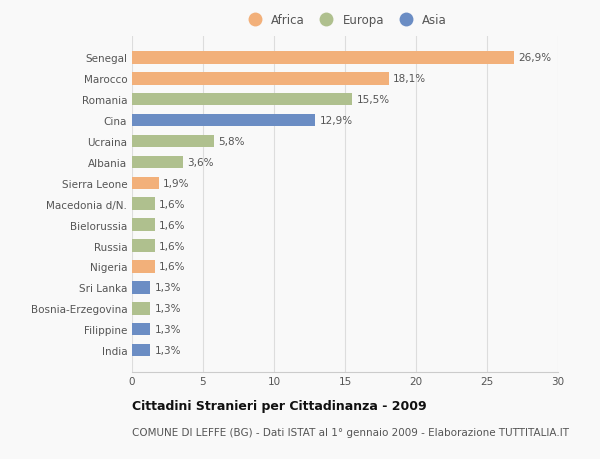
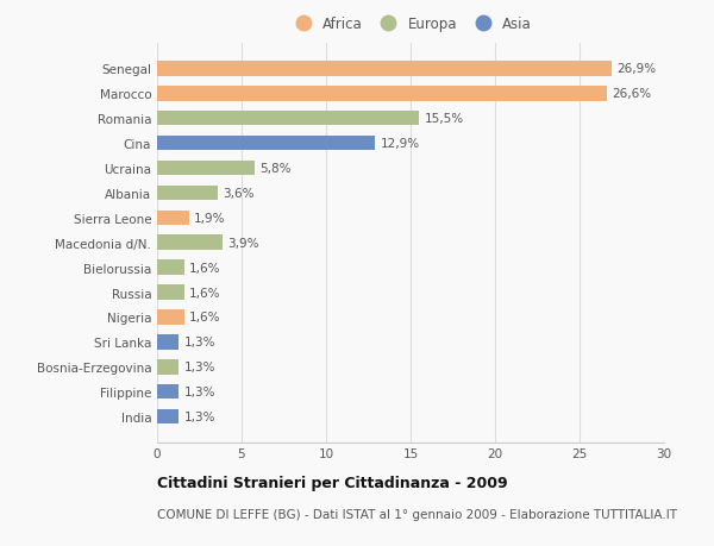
Marocco: 18,1% -> 26,6%
Macedonia d/N.: 1,6% -> 3,9%
